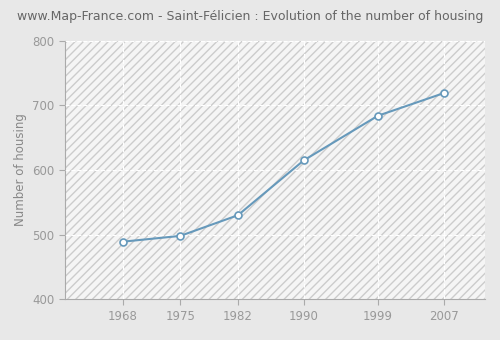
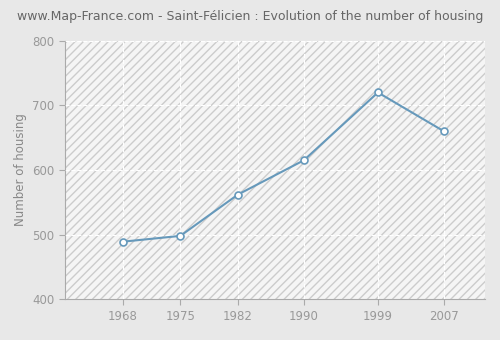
1982: 530 -> 562
1999: 684 -> 720
2007: 719 -> 660
